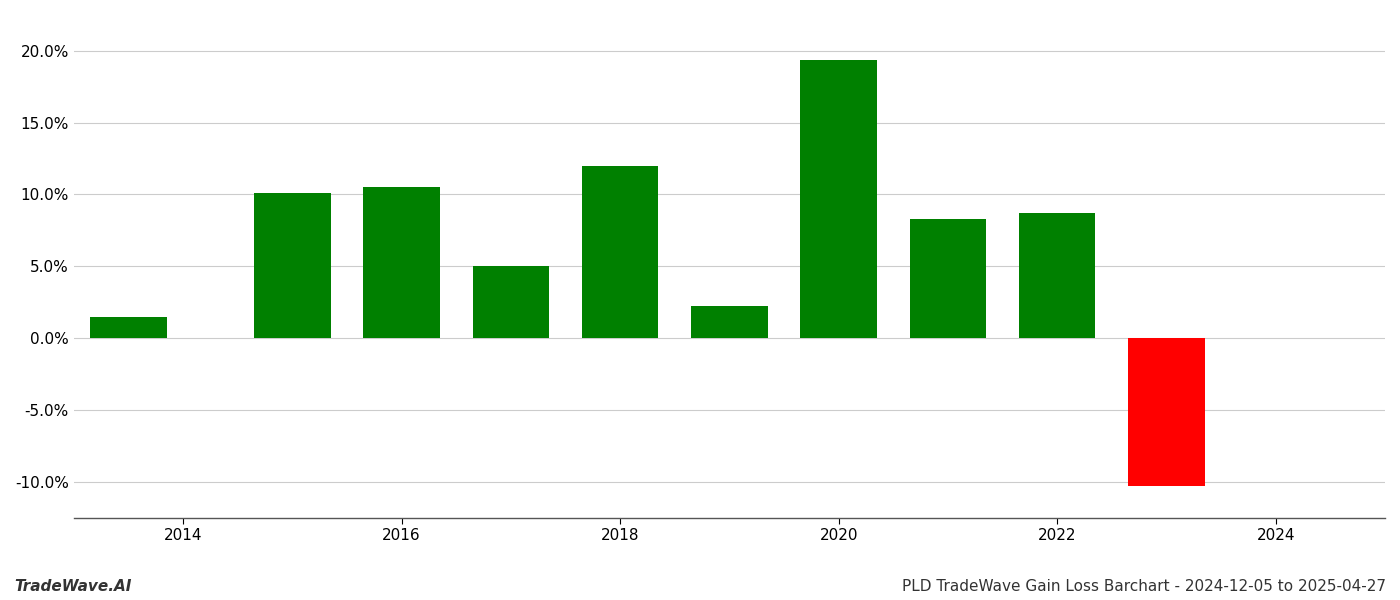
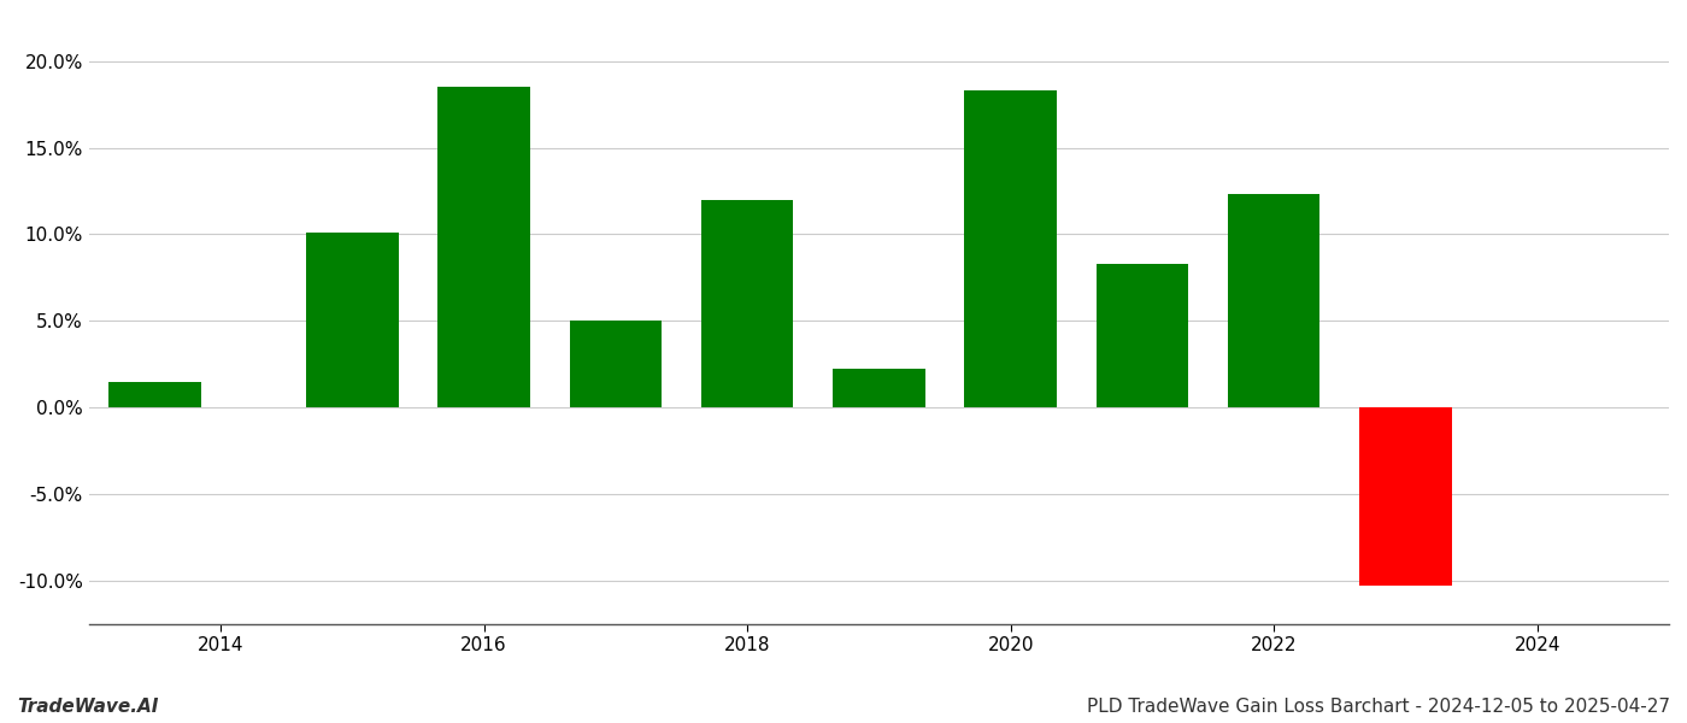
2016: 10.5% -> 18.5%
2020: 19.4% -> 18.3%
2022: 8.7% -> 12.3%
